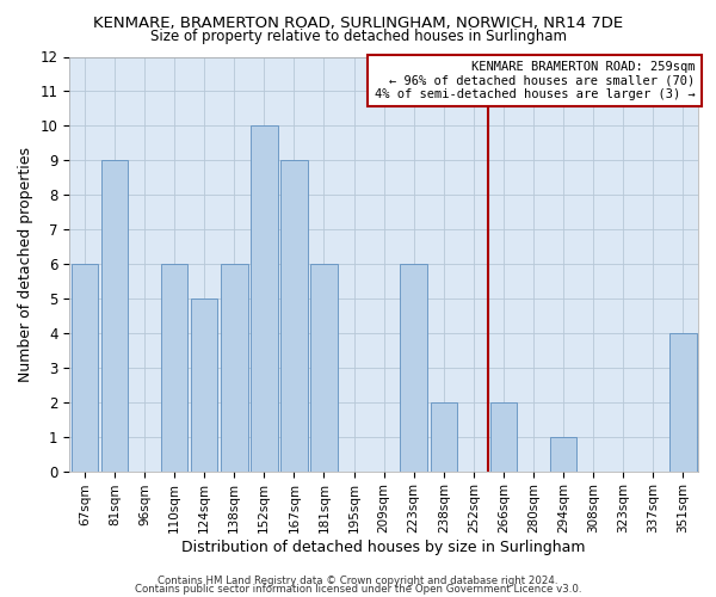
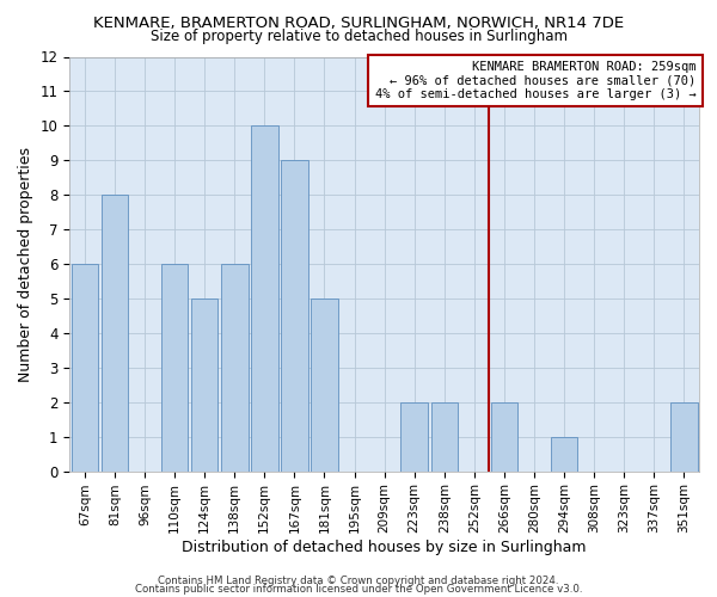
81sqm: 9 -> 8
181sqm: 6 -> 5
223sqm: 6 -> 2
351sqm: 4 -> 2
